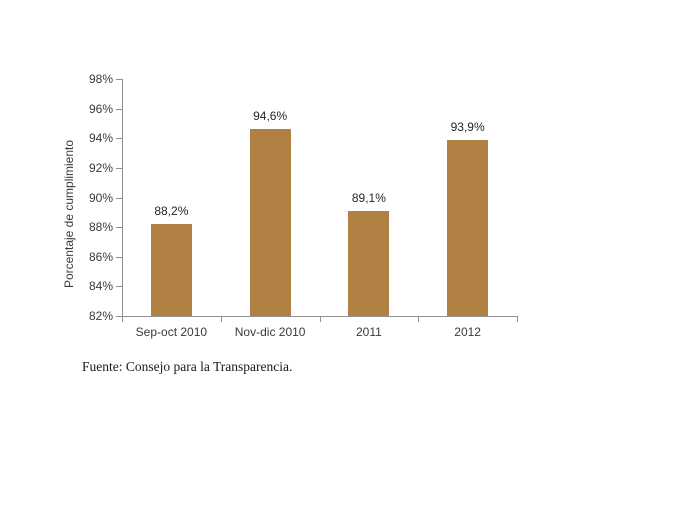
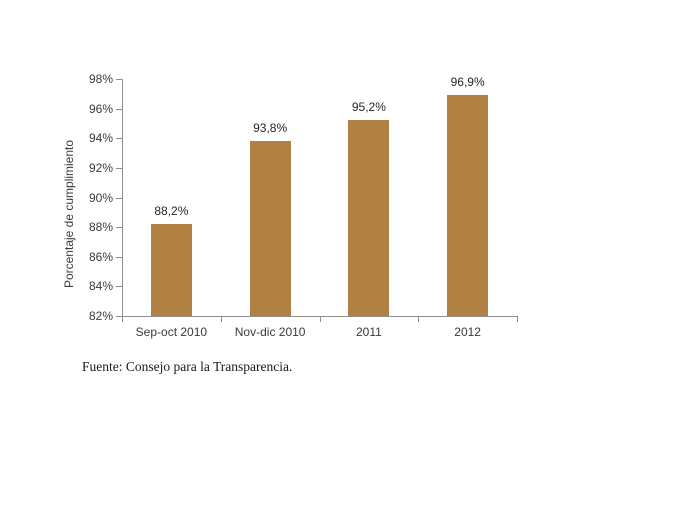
Nov-dic 2010: 94,6% -> 93,8%
2011: 89,1% -> 95,2%
2012: 93,9% -> 96,9%
